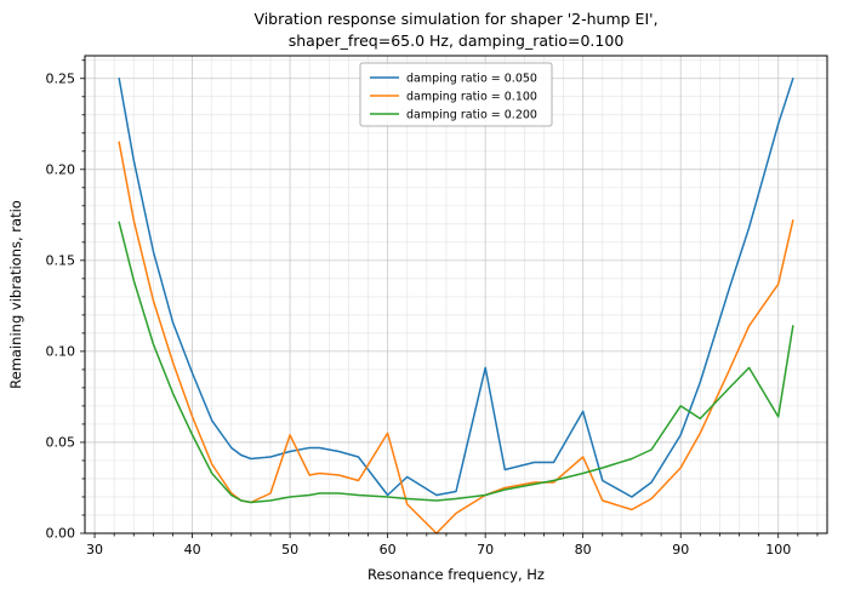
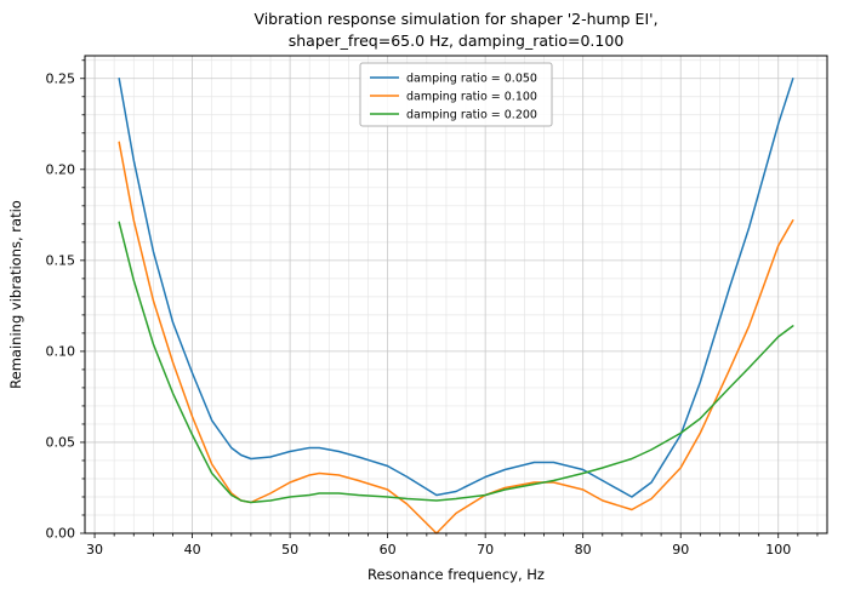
damping ratio = 0.100/50: 0.054 -> 0.028
damping ratio = 0.050/60: 0.021 -> 0.037
damping ratio = 0.100/60: 0.055 -> 0.024
damping ratio = 0.050/70: 0.091 -> 0.031
damping ratio = 0.050/80: 0.067 -> 0.035
damping ratio = 0.100/80: 0.042 -> 0.024
damping ratio = 0.200/90: 0.070 -> 0.055
damping ratio = 0.100/100: 0.137 -> 0.158
damping ratio = 0.200/100: 0.064 -> 0.108
